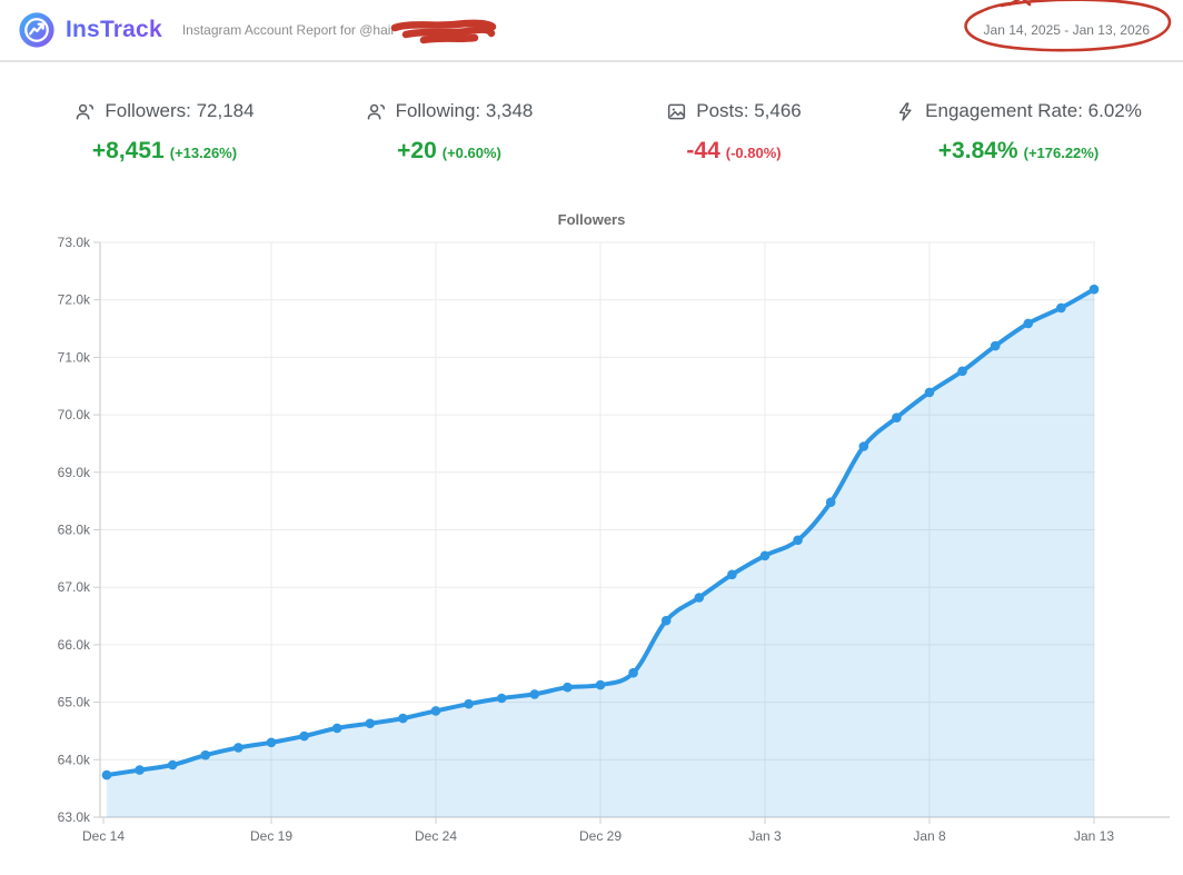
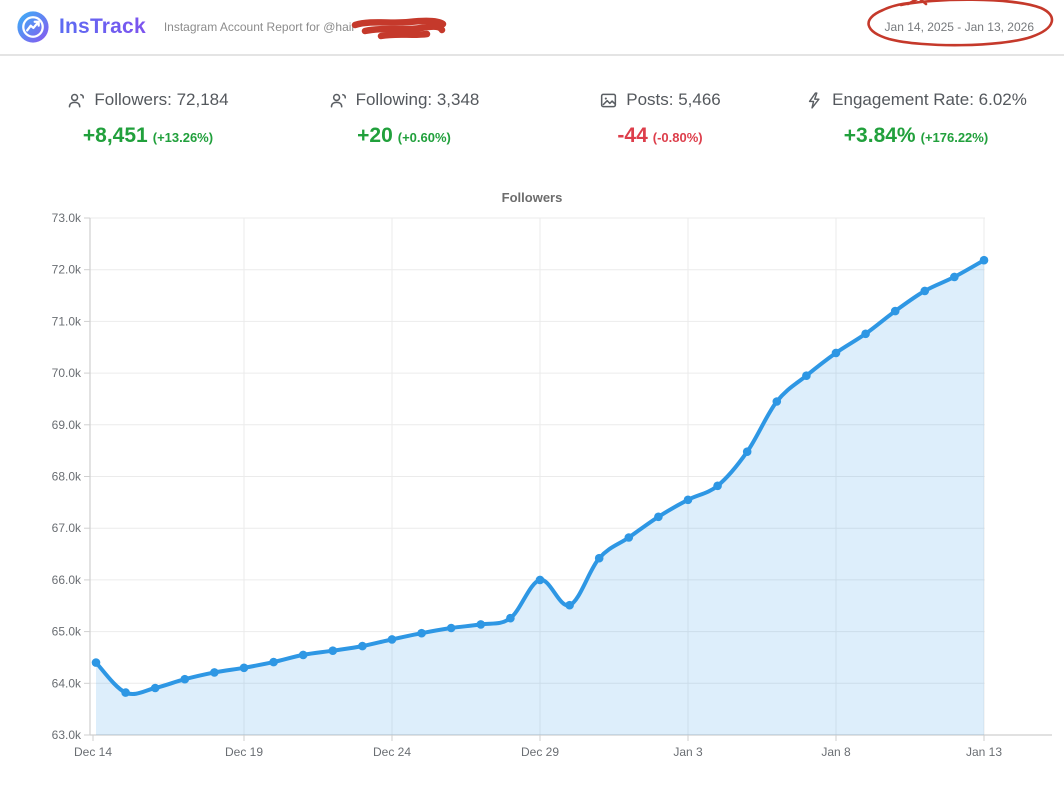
Dec 14: 63.7k -> 64.4k
Dec 29: 65.3k -> 66.0k
